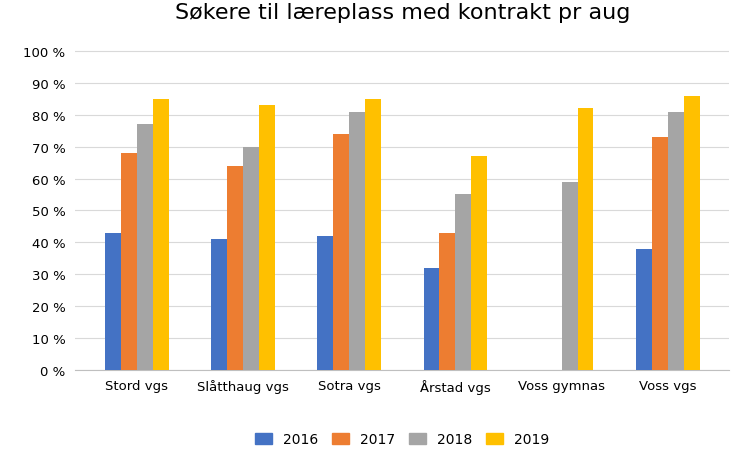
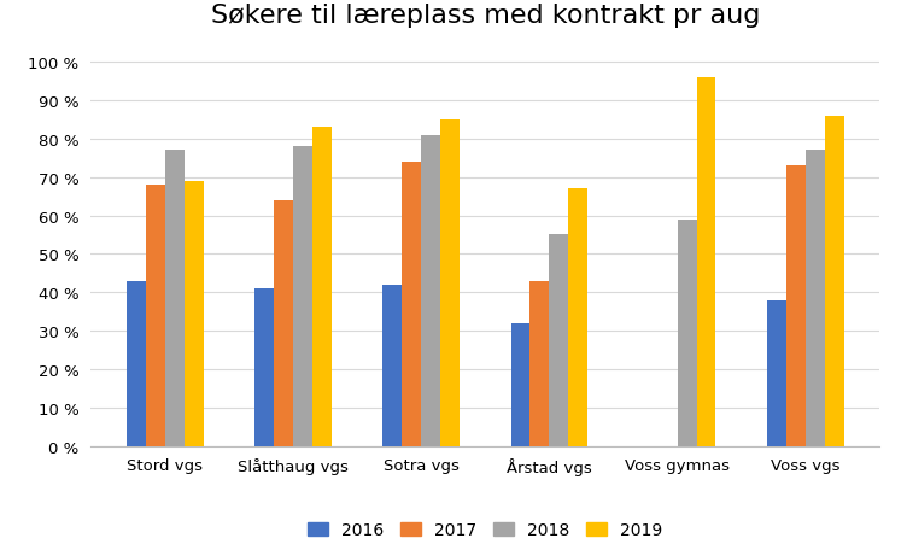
2019/Stord vgs: 85 % -> 69 %
2018/Slåtthaug vgs: 70 % -> 78 %
2019/Voss gymnas: 82 % -> 96 %
2018/Voss vgs: 81 % -> 77 %
